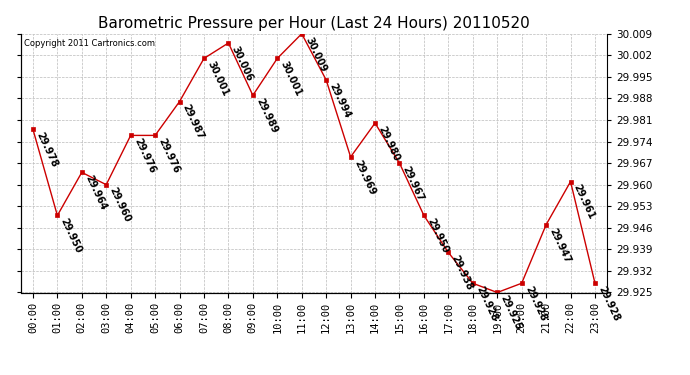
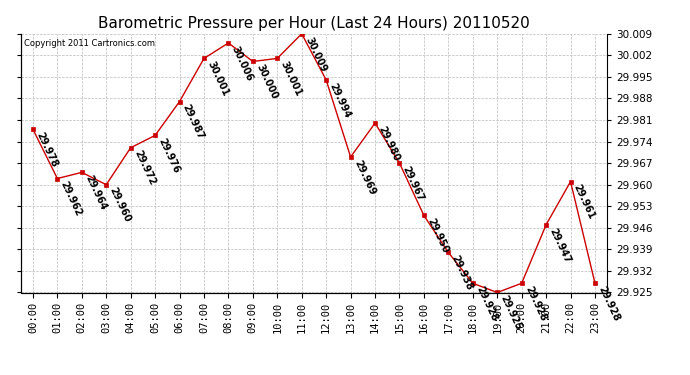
01:00: 29.950 -> 29.962
04:00: 29.976 -> 29.972
09:00: 29.989 -> 30.000
